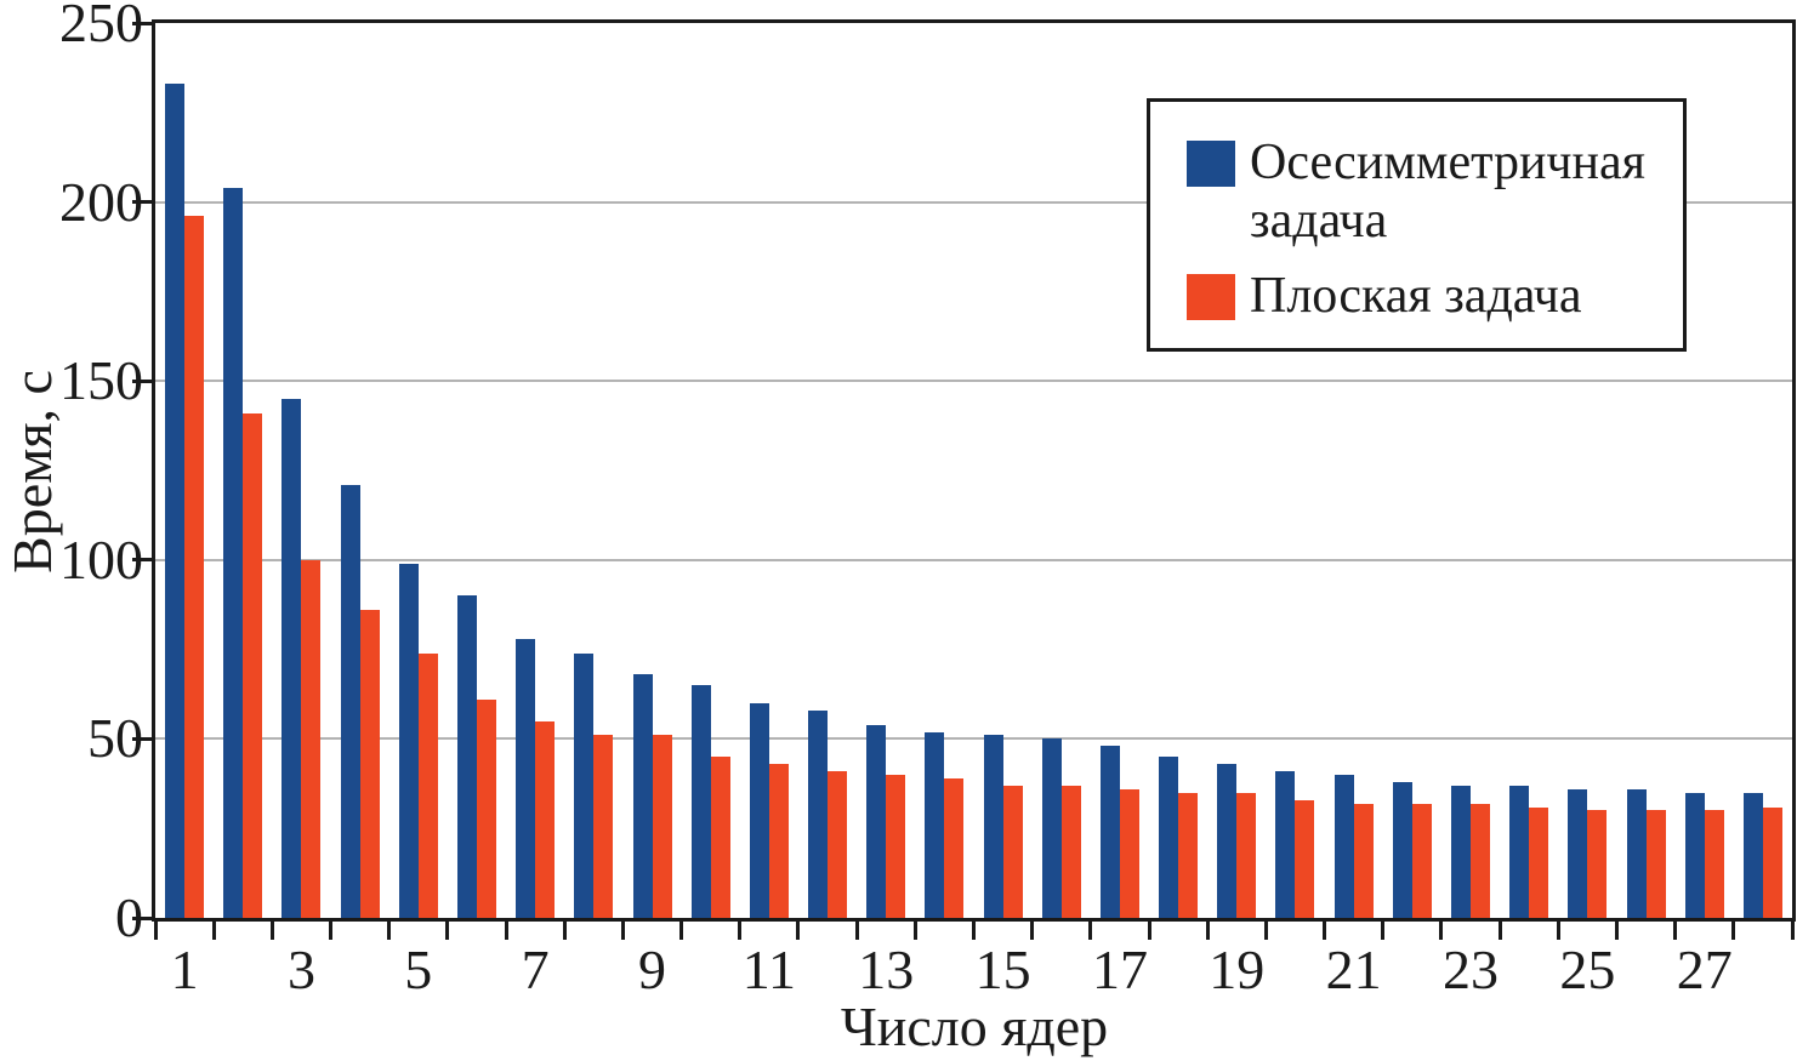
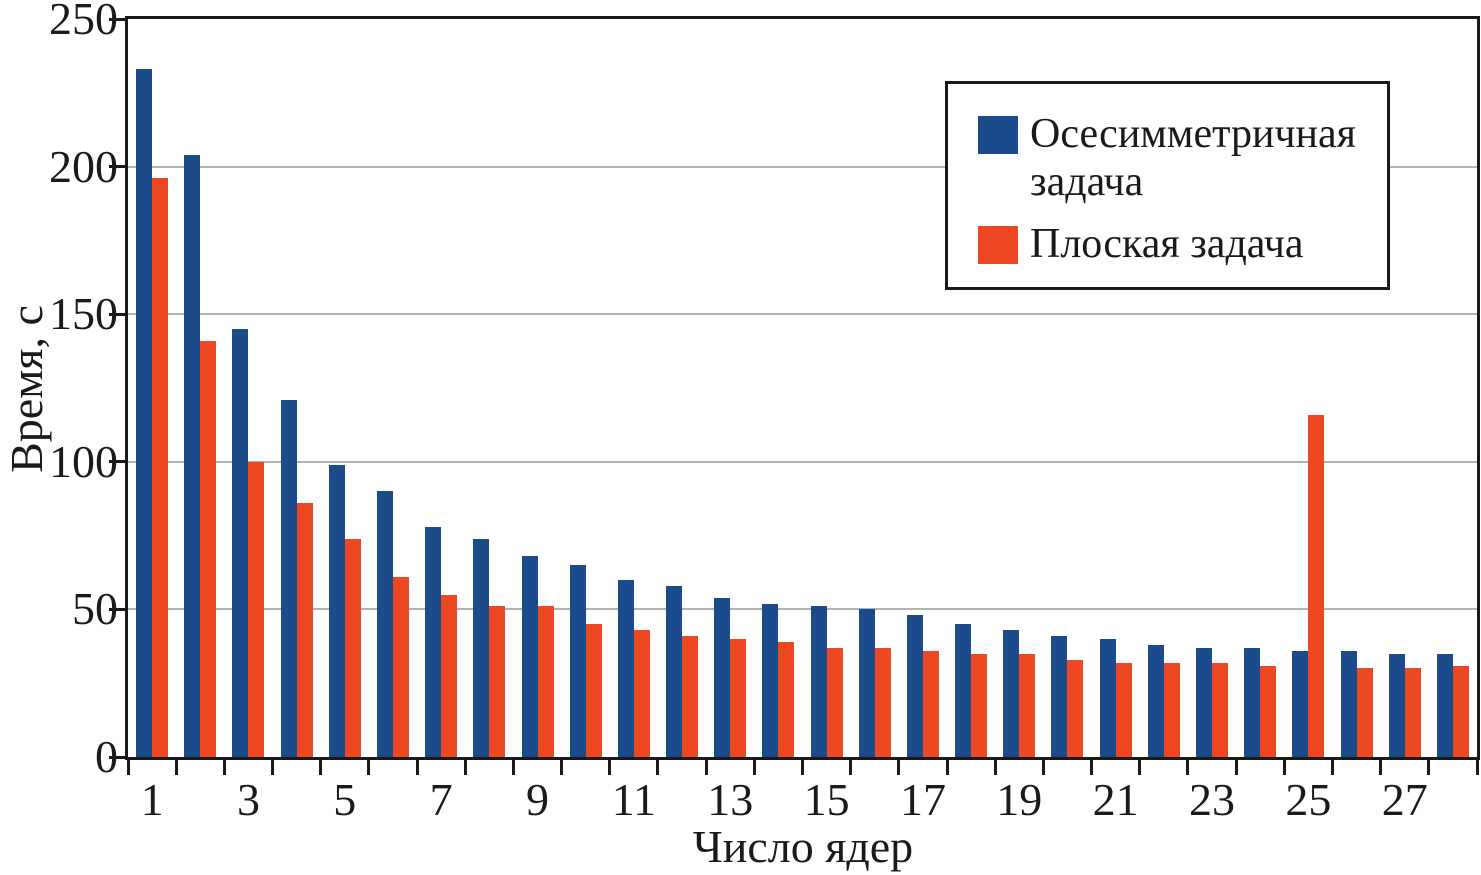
Плоская задача/25: 30 -> 116
